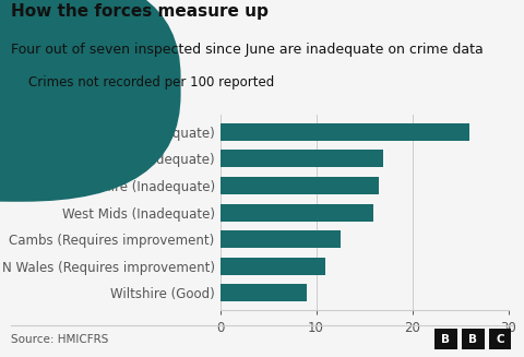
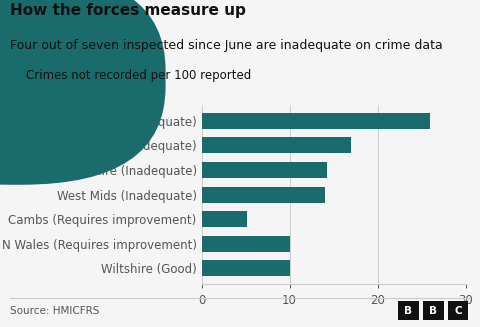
Cheshire (Inadequate): 16.5 -> 14.2
West Mids (Inadequate): 16.0 -> 14.0
Cambs (Requires improvement): 12.5 -> 5.2
N Wales (Requires improvement): 11.0 -> 10.0
Wiltshire (Good): 9.0 -> 10.0
